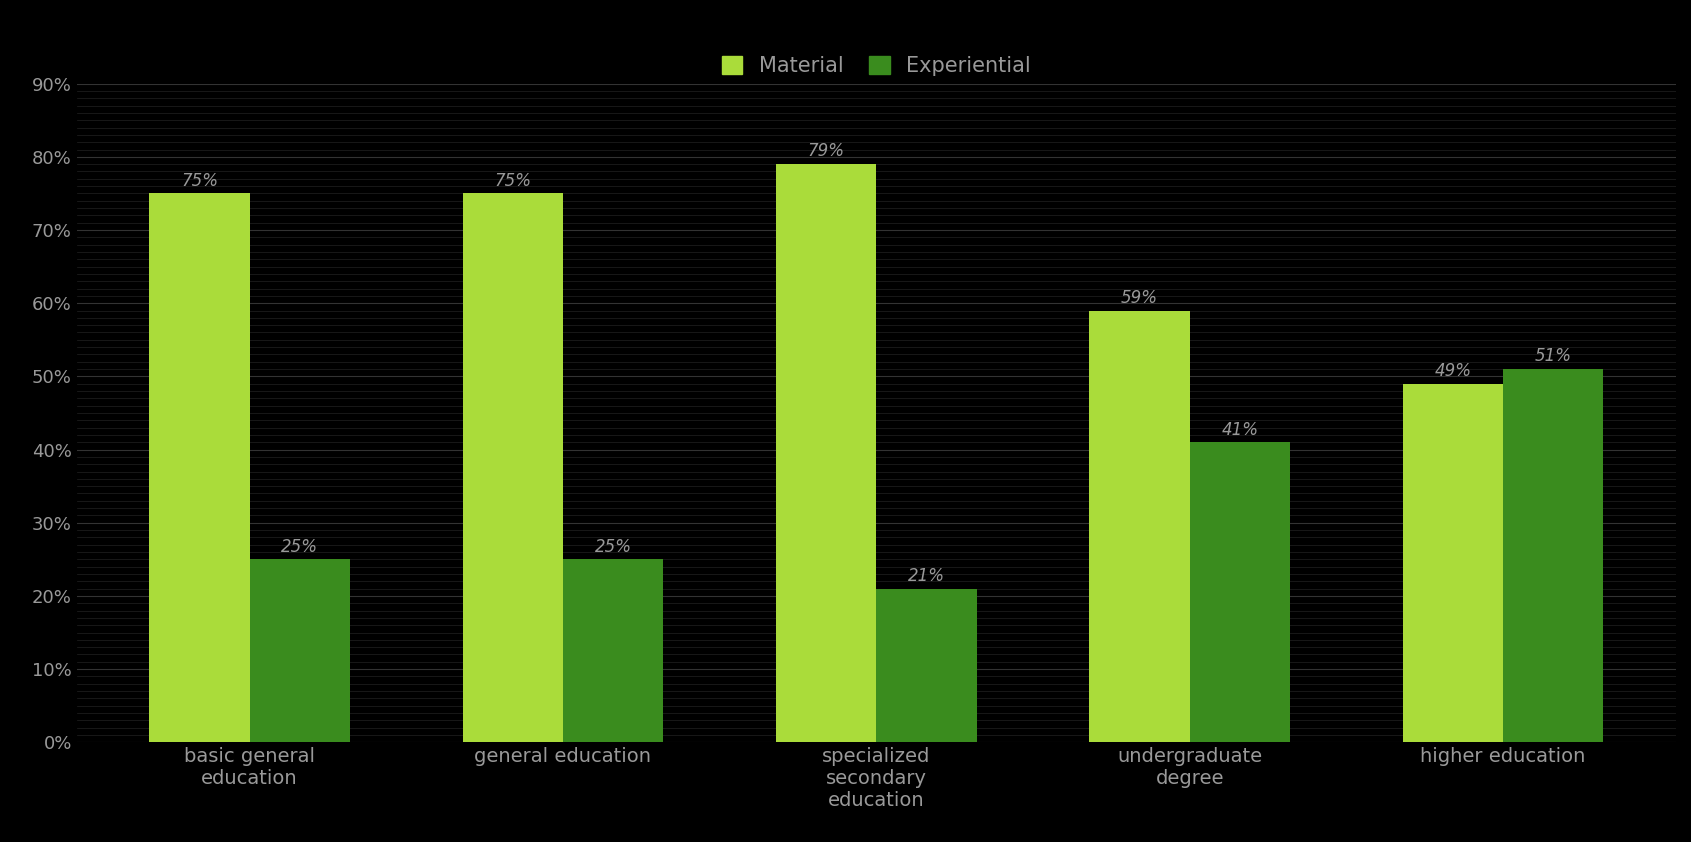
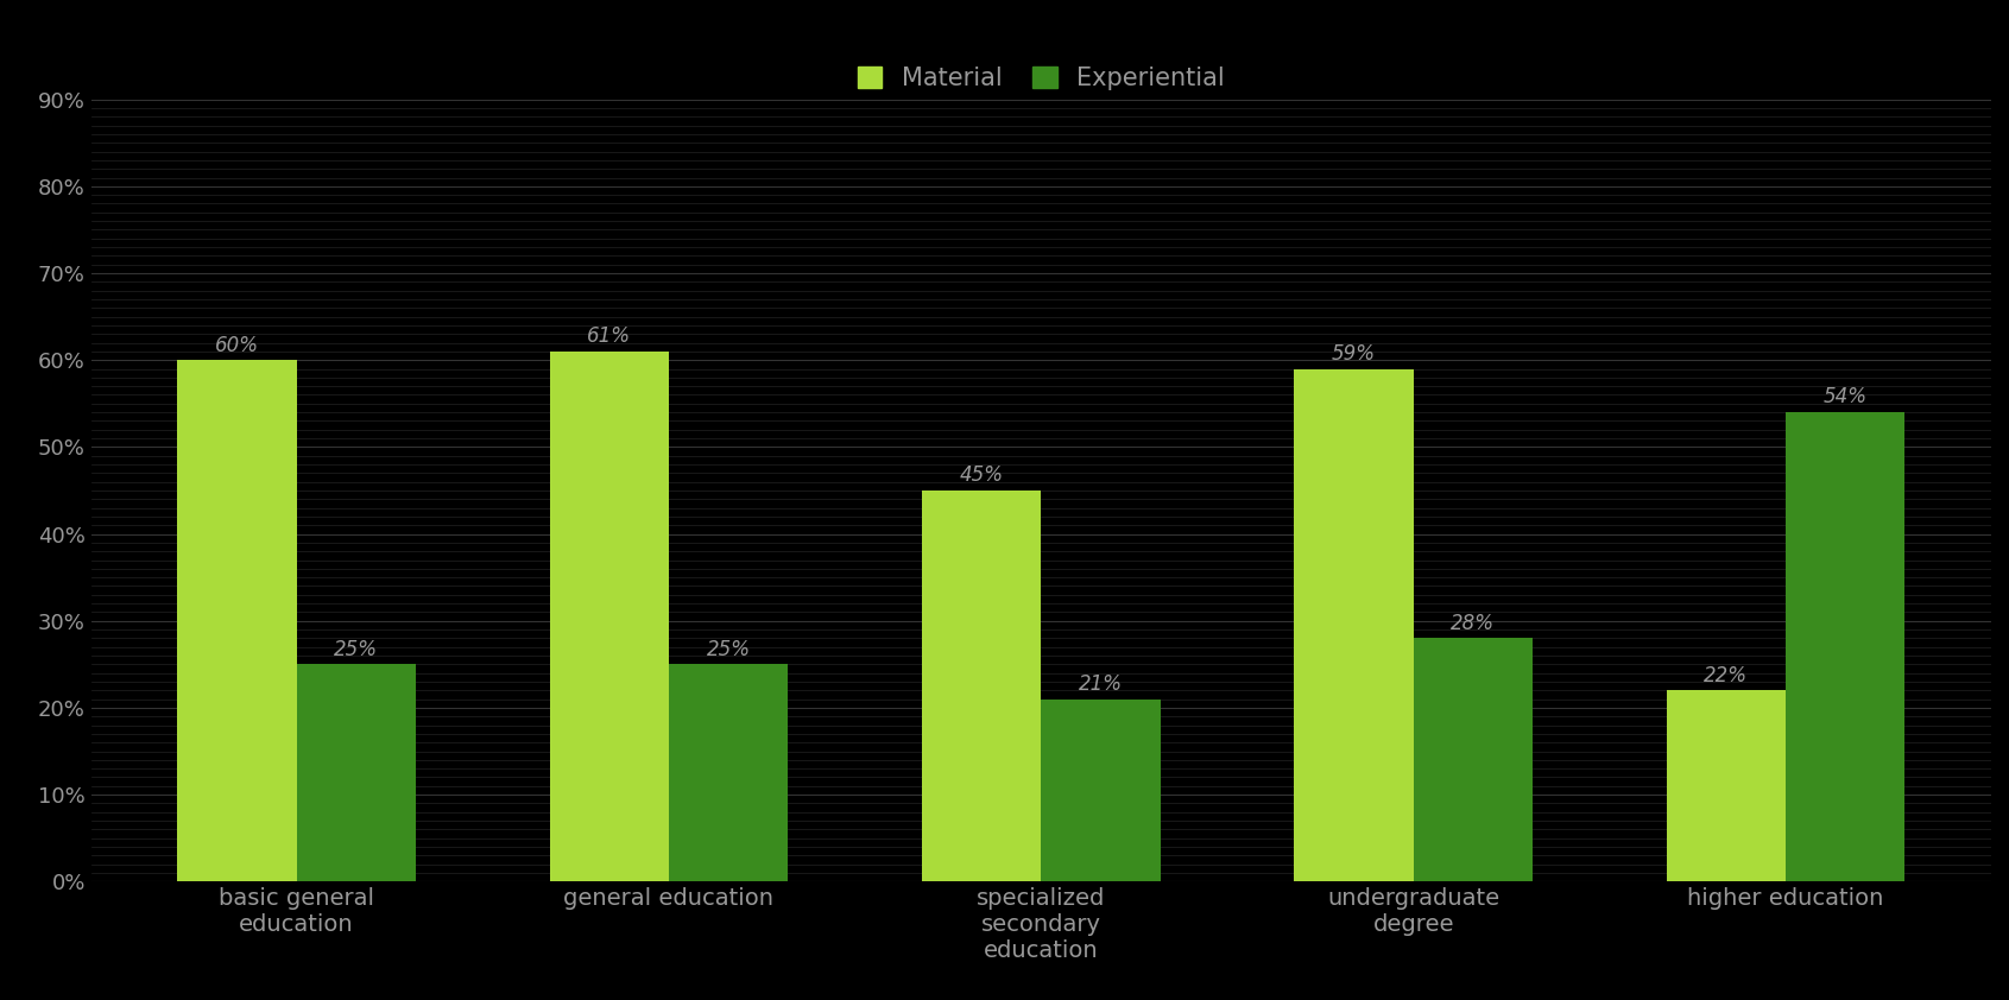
Material/basic general education: 75% -> 60%
Material/general education: 75% -> 61%
Material/specialized secondary education: 79% -> 45%
Experiential/undergraduate degree: 41% -> 28%
Material/higher education: 49% -> 22%
Experiential/higher education: 51% -> 54%
